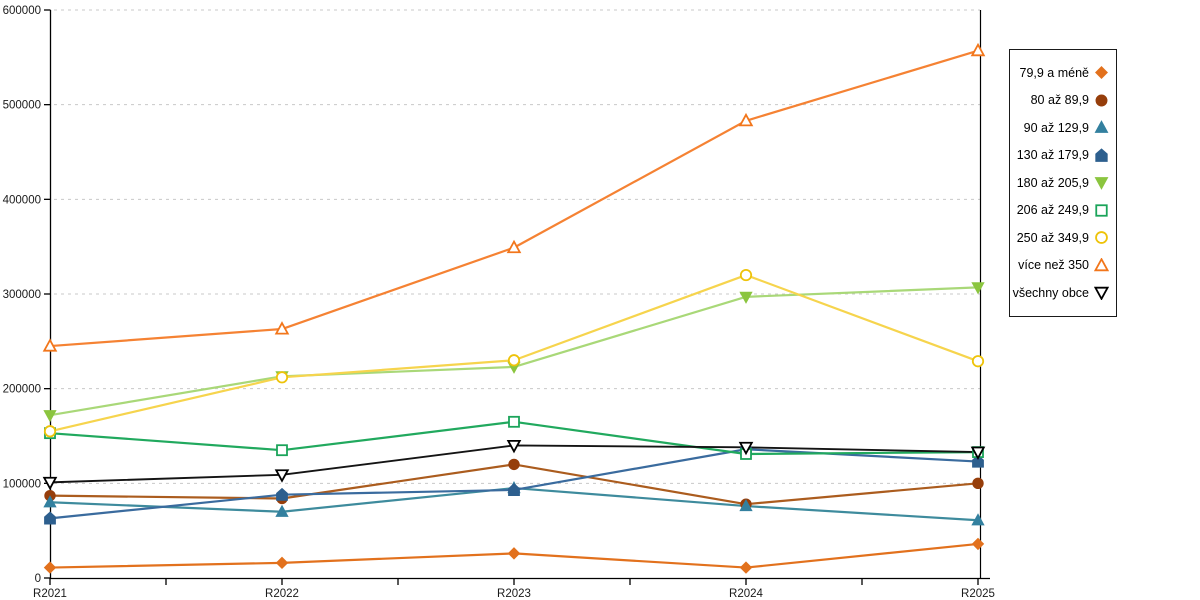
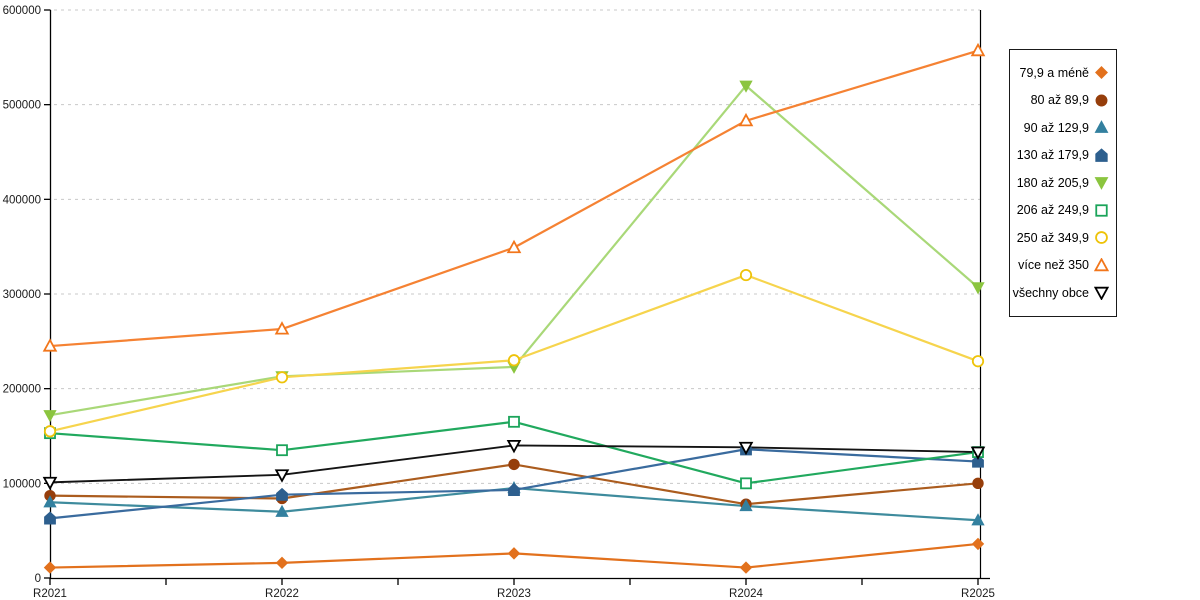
180 až 205,9/R2024: 300000 -> 520000
206 až 249,9/R2024: 130000 -> 100000
